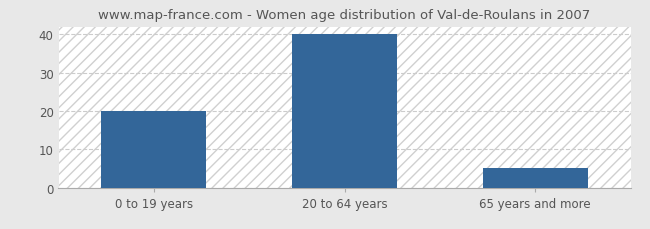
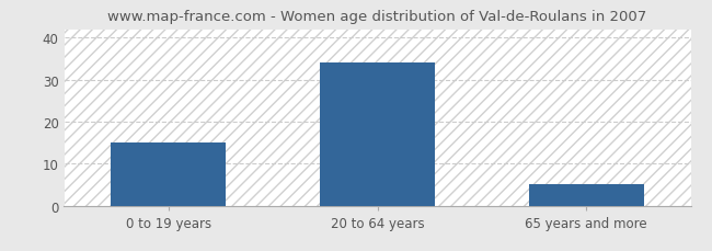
0 to 19 years: 20 -> 15
20 to 64 years: 40 -> 34
